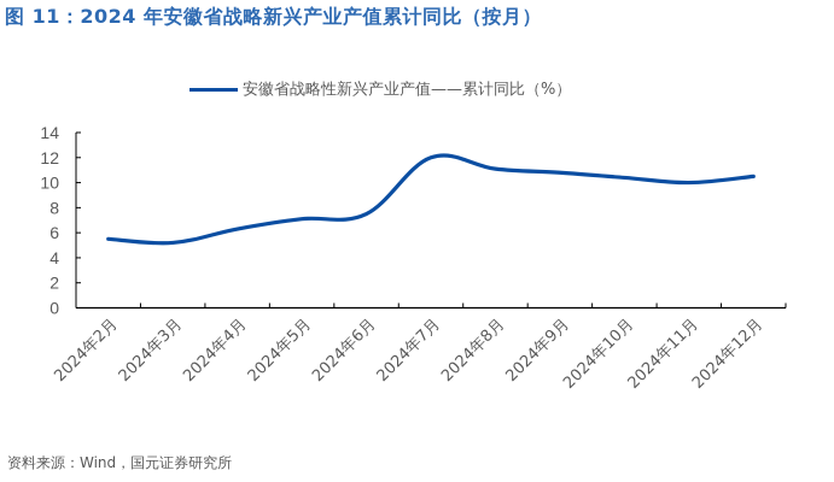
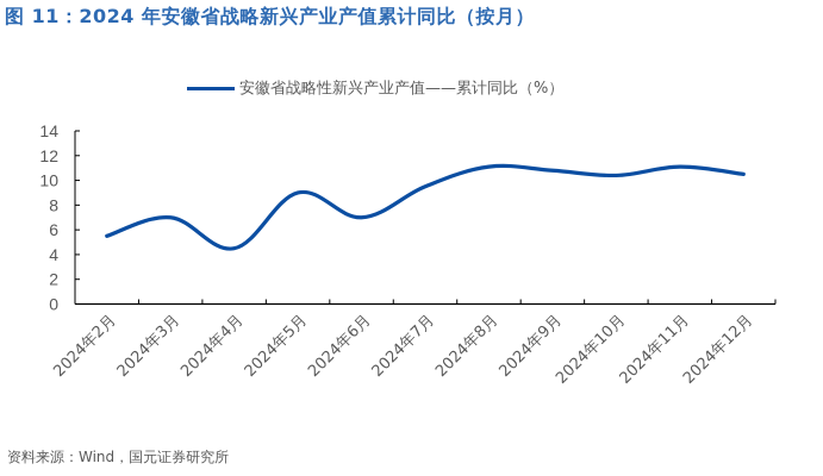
2024年3月: 5.2 -> 7.0
2024年4月: 6.3 -> 4.5
2024年5月: 7.1 -> 9.0
2024年6月: 7.5 -> 7.0
2024年7月: 12.0 -> 9.5
2024年11月: 10.0 -> 11.1
